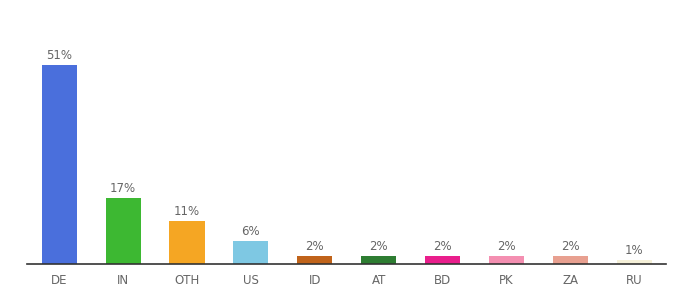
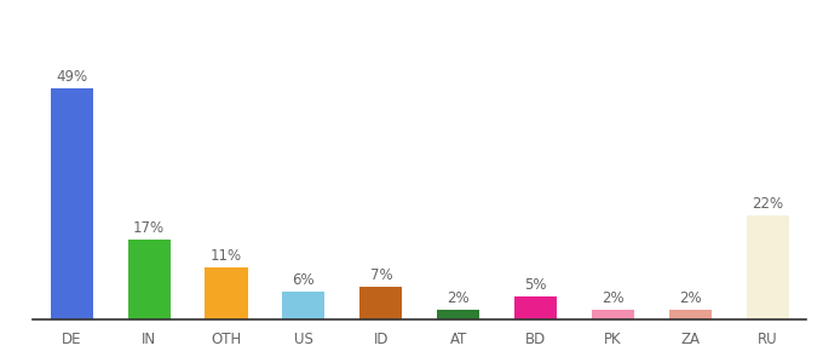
DE: 51% -> 49%
ID: 2% -> 7%
BD: 2% -> 5%
RU: 1% -> 22%
